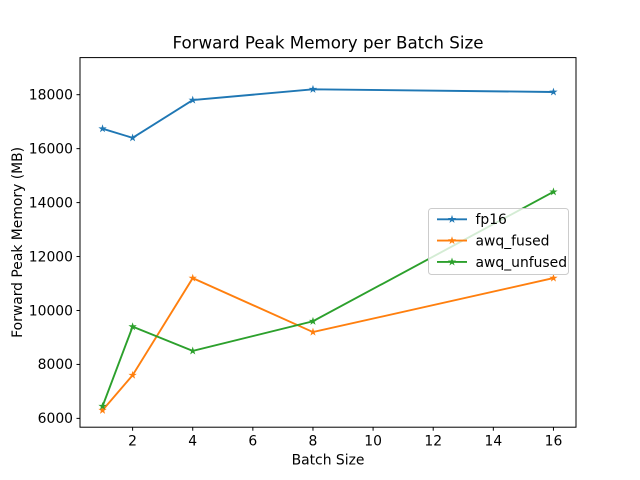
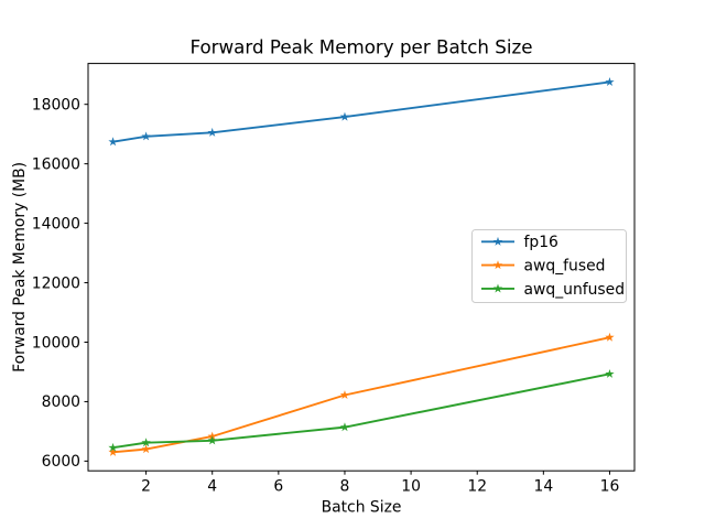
fp16/2: 16400 -> 16900
awq_fused/2: 7600 -> 6400
awq_unfused/2: 9400 -> 6600
fp16/4: 17800 -> 17000
awq_fused/4: 11200 -> 6800
awq_unfused/4: 8500 -> 6700
fp16/8: 18200 -> 17600
awq_fused/8: 9200 -> 8200
awq_unfused/8: 9600 -> 7100
fp16/16: 18100 -> 18800
awq_fused/16: 11200 -> 10200
awq_unfused/16: 14400 -> 8900
